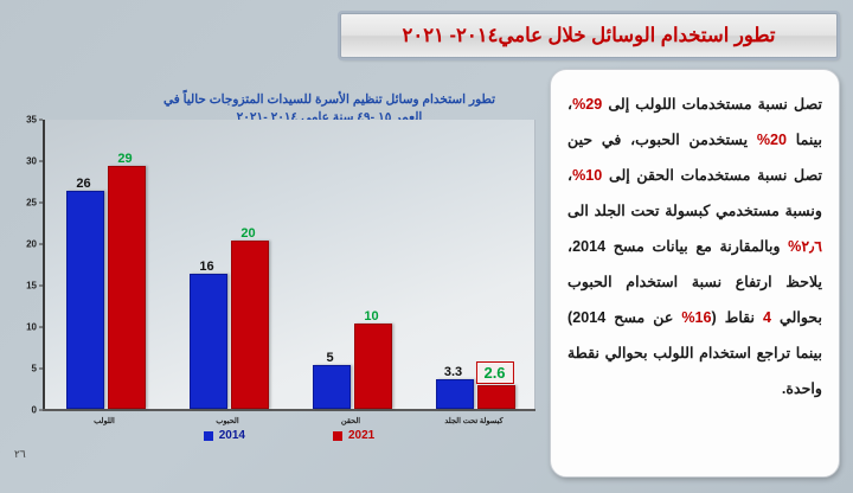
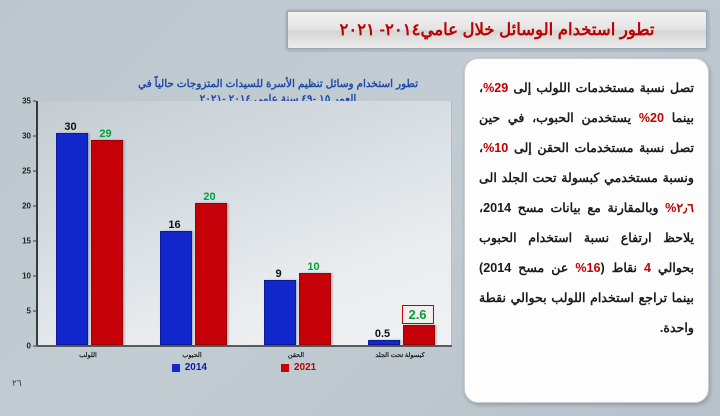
2014/اللولب: 26 -> 30
2014/الحقن: 5 -> 9
2014/كبسولة تحت الجلد: 3.3 -> 0.5
